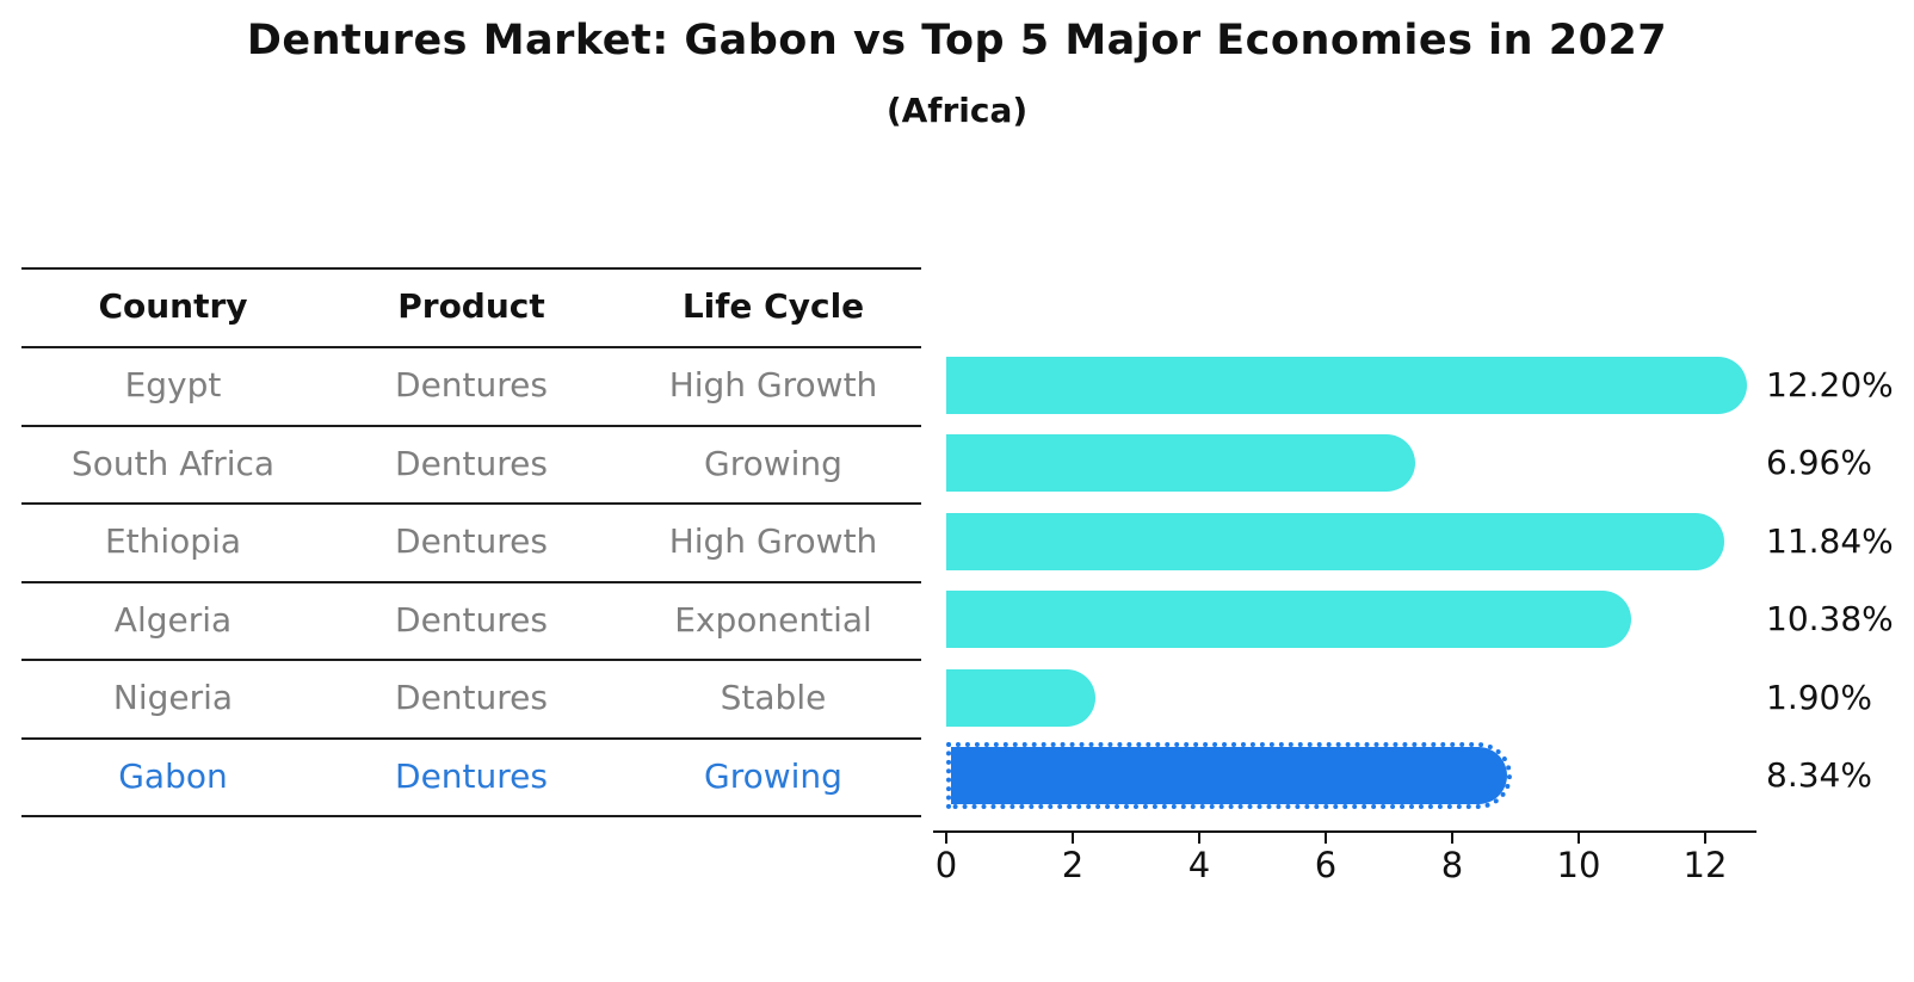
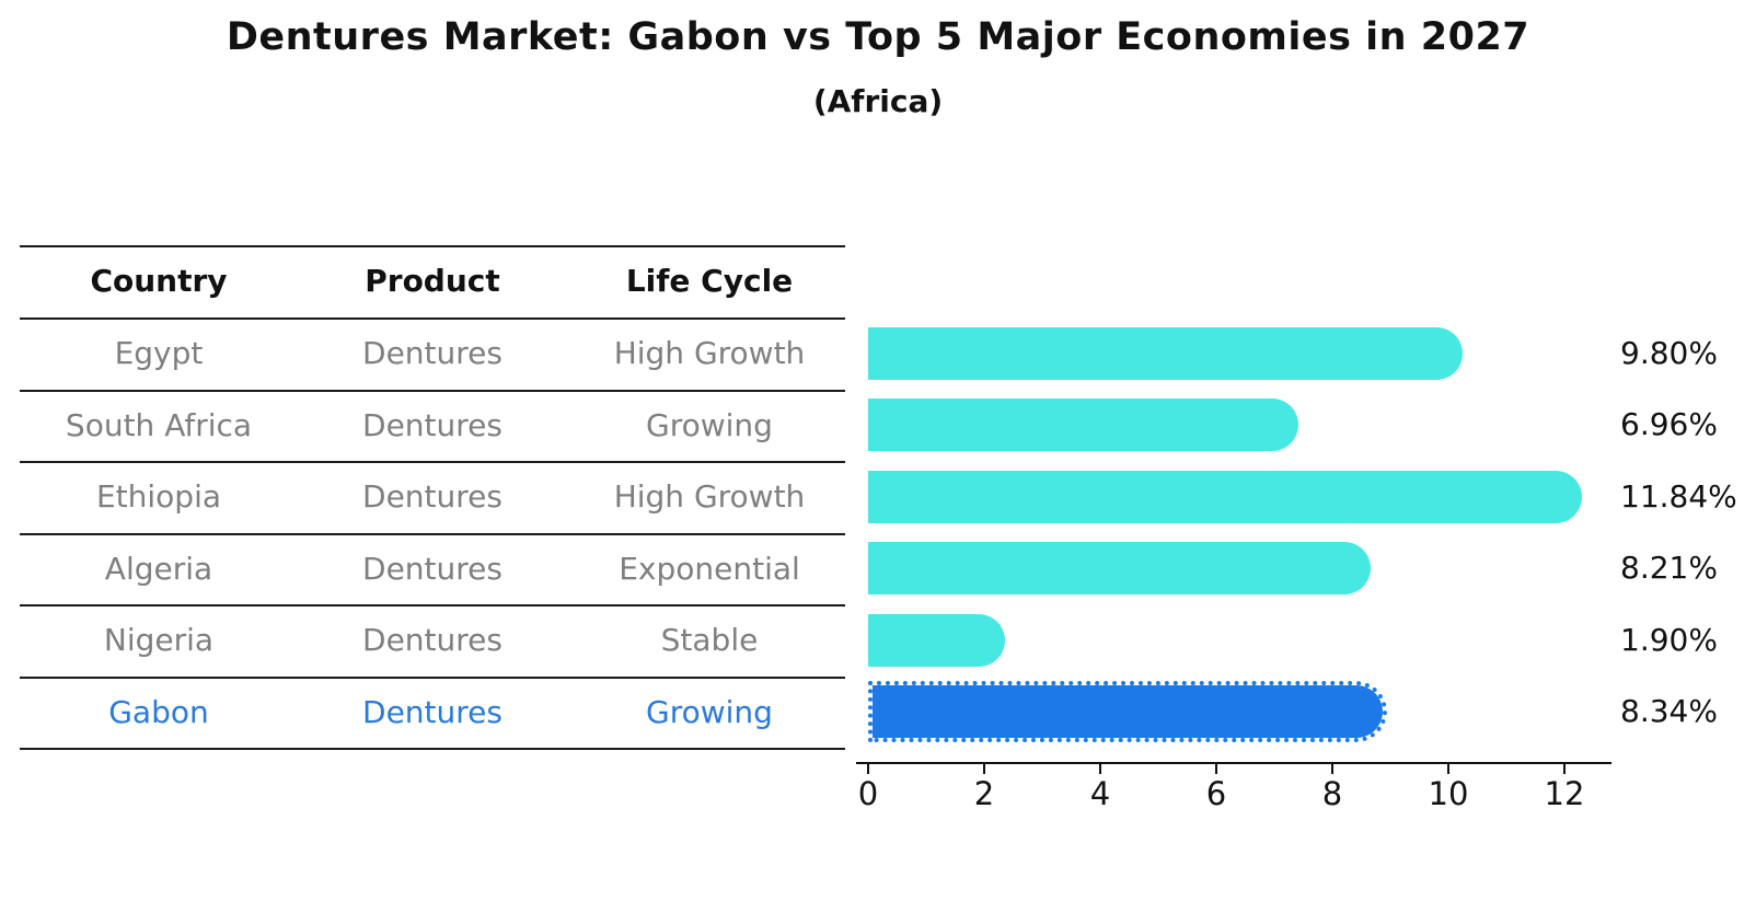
Egypt: 12.20% -> 9.80%
Algeria: 10.38% -> 8.21%
